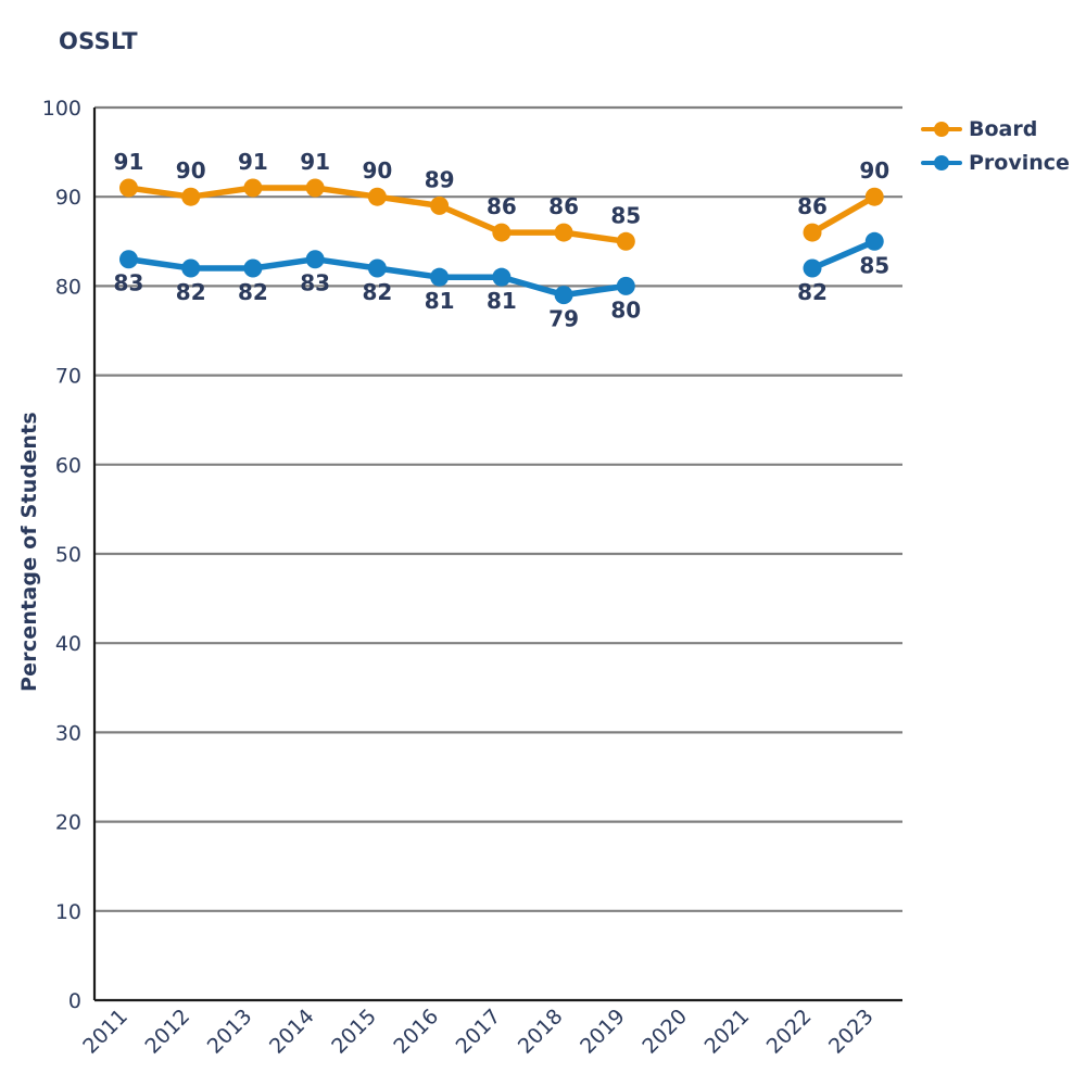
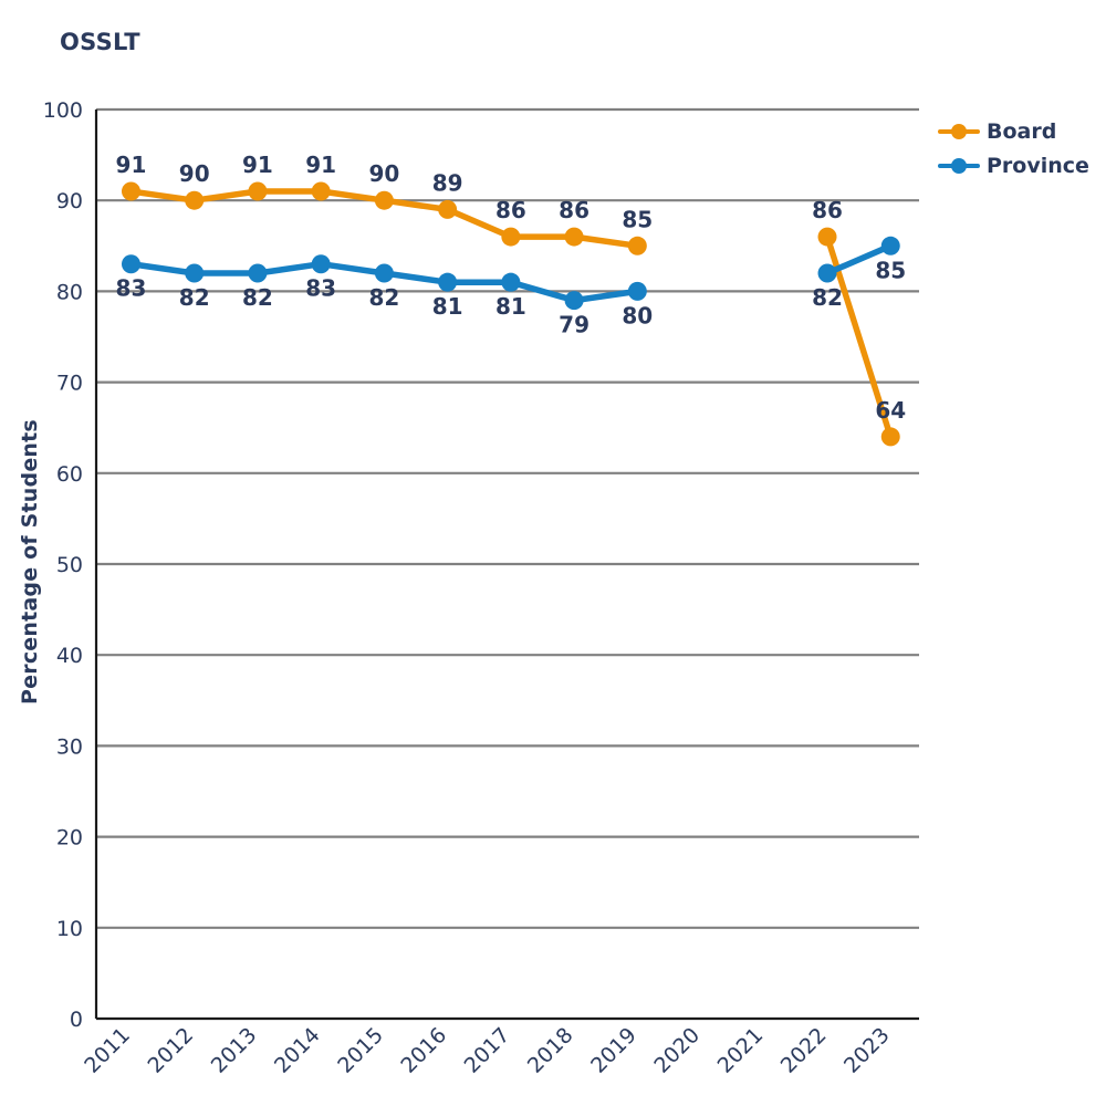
Board/2023: 90 -> 64
